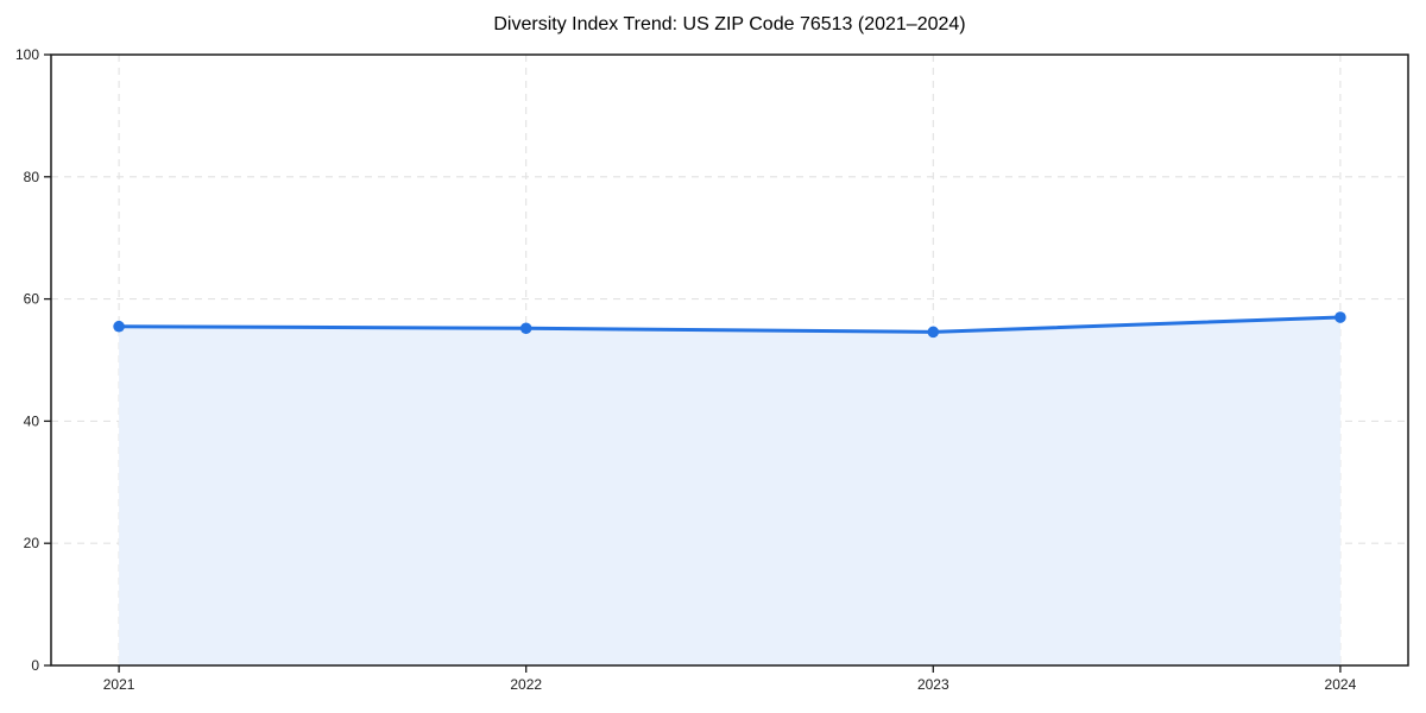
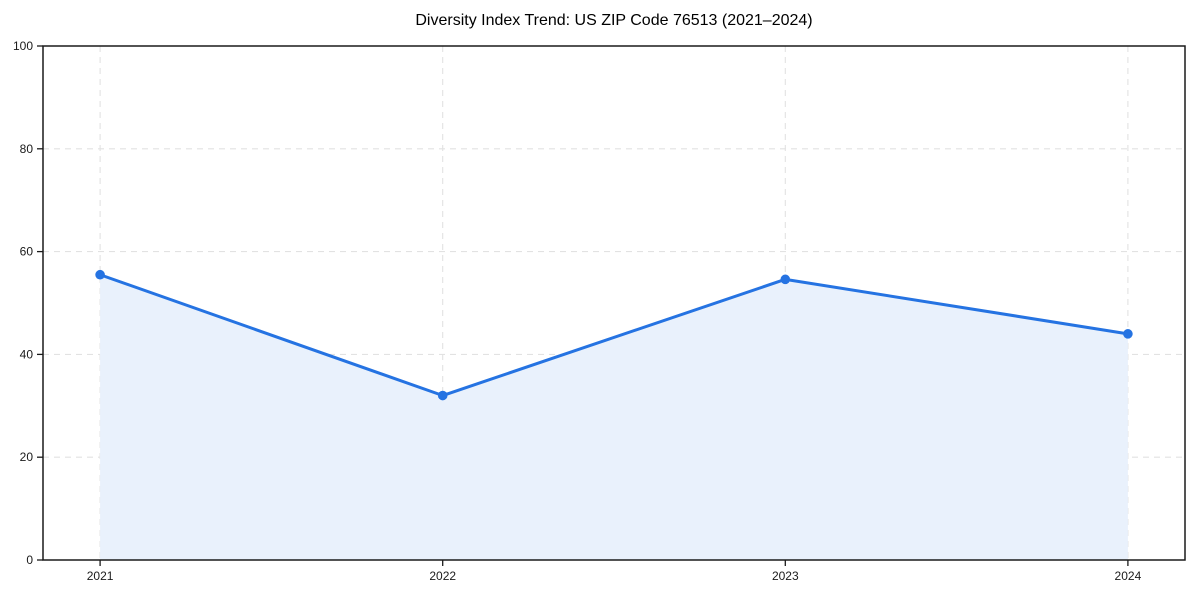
2022: 55 -> 32
2024: 57 -> 44
